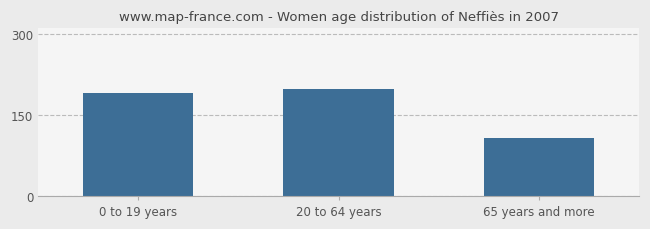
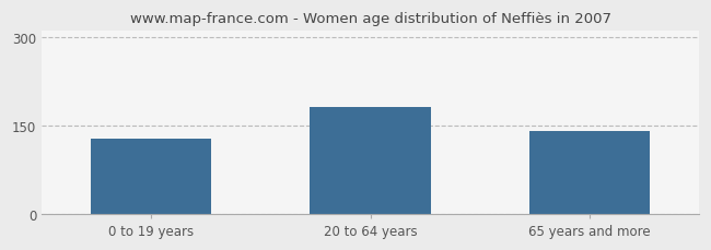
0 to 19 years: 190 -> 128
20 to 64 years: 198 -> 181
65 years and more: 108 -> 140
